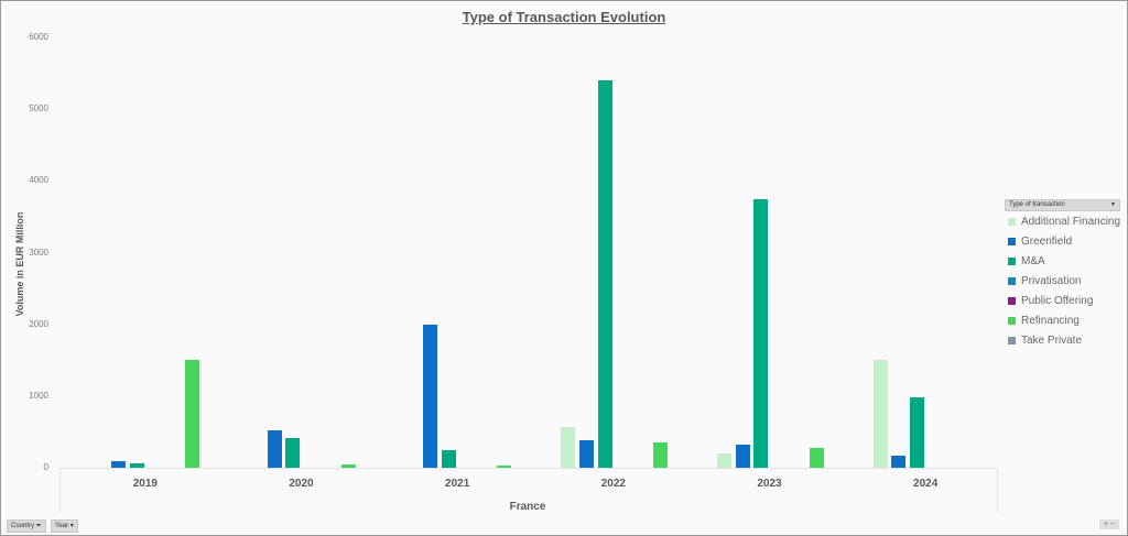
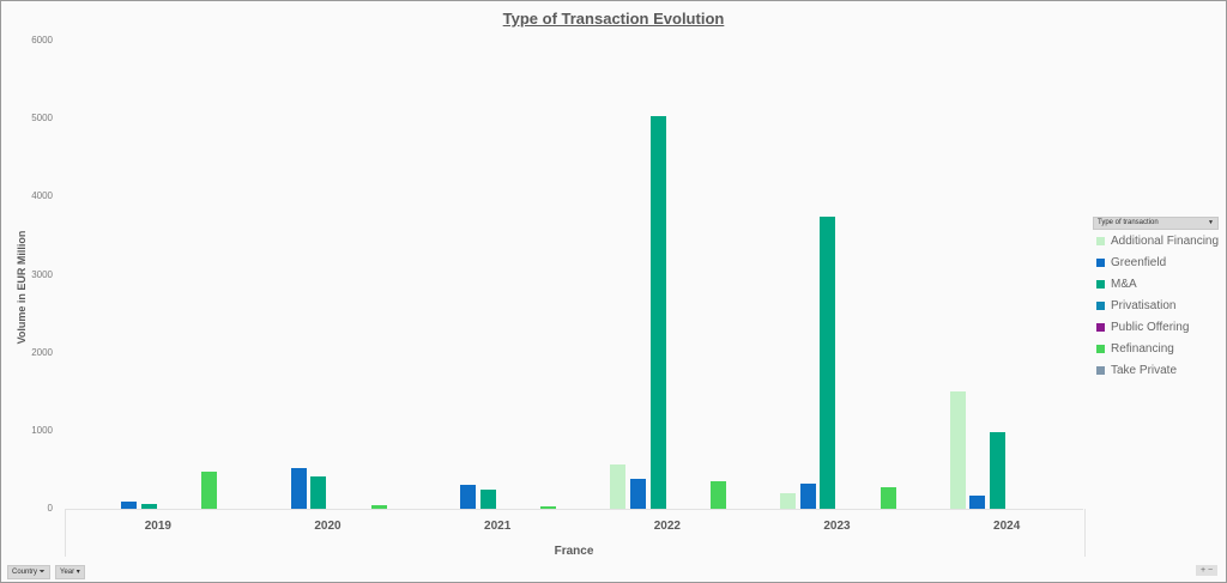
Refinancing/2019: 1500 -> 500
Greenfield/2021: 2000 -> 300
M&A/2022: 5400 -> 5000
